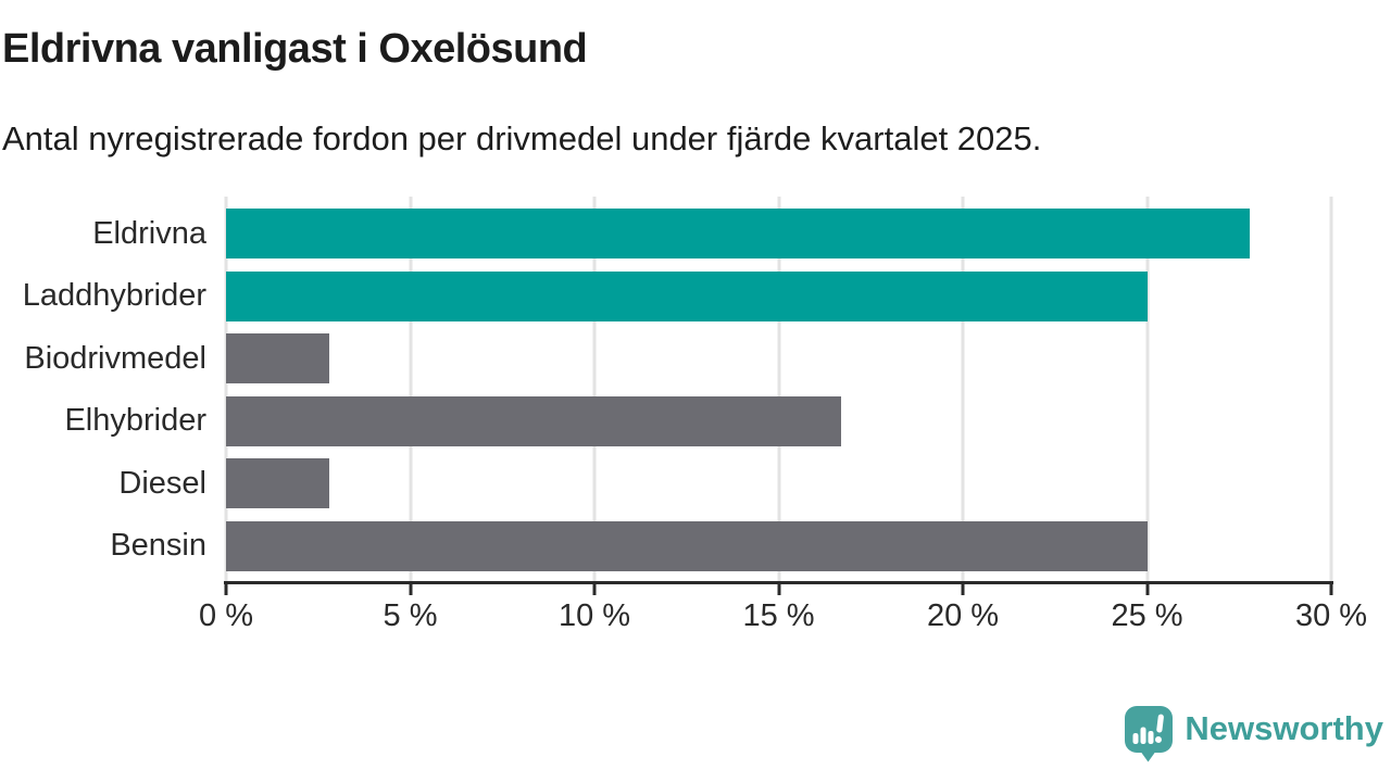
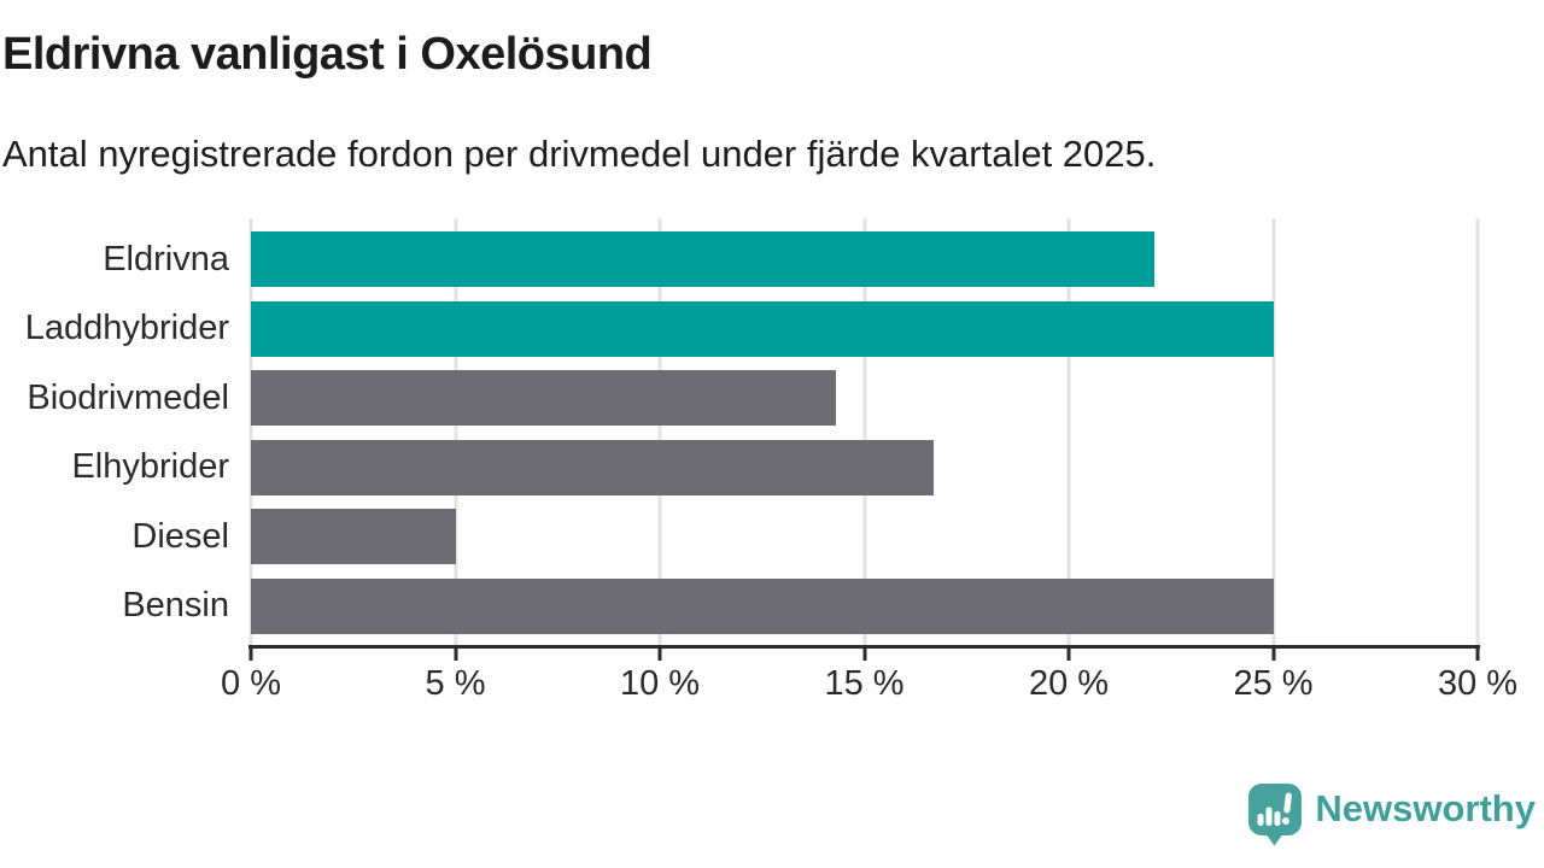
Eldrivna: 27.8% -> 22.1%
Biodrivmedel: 2.8% -> 14.3%
Diesel: 2.8% -> 5.0%
